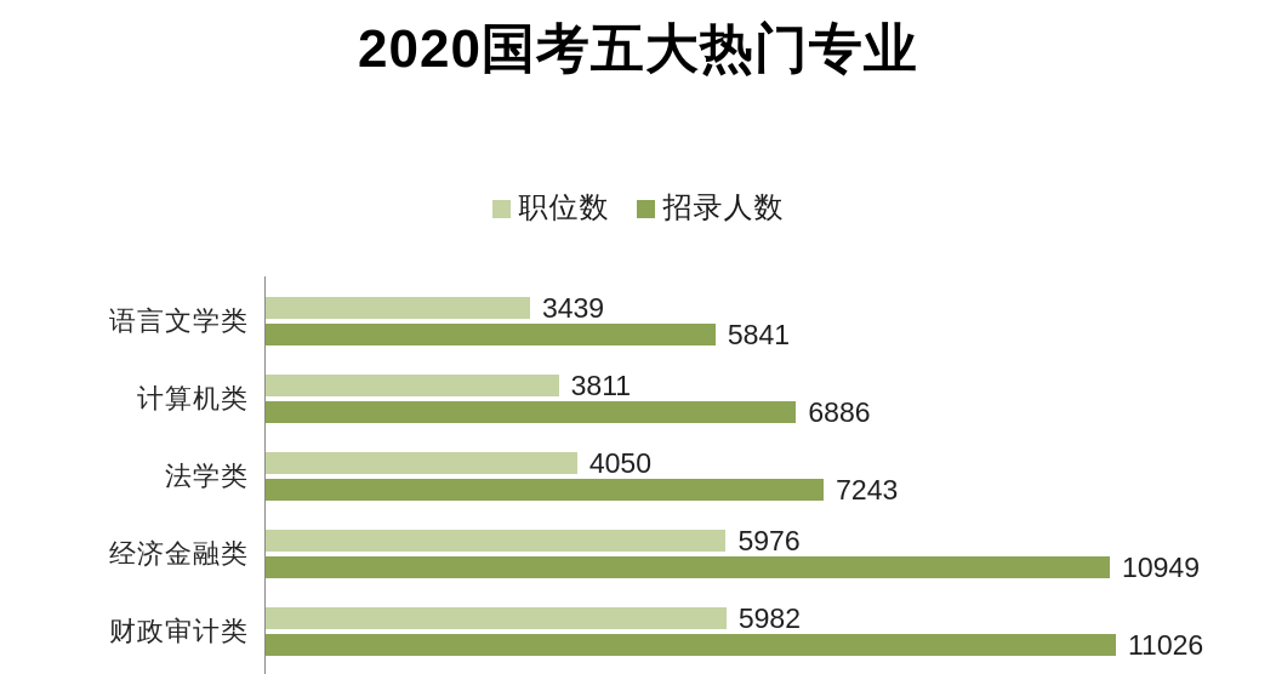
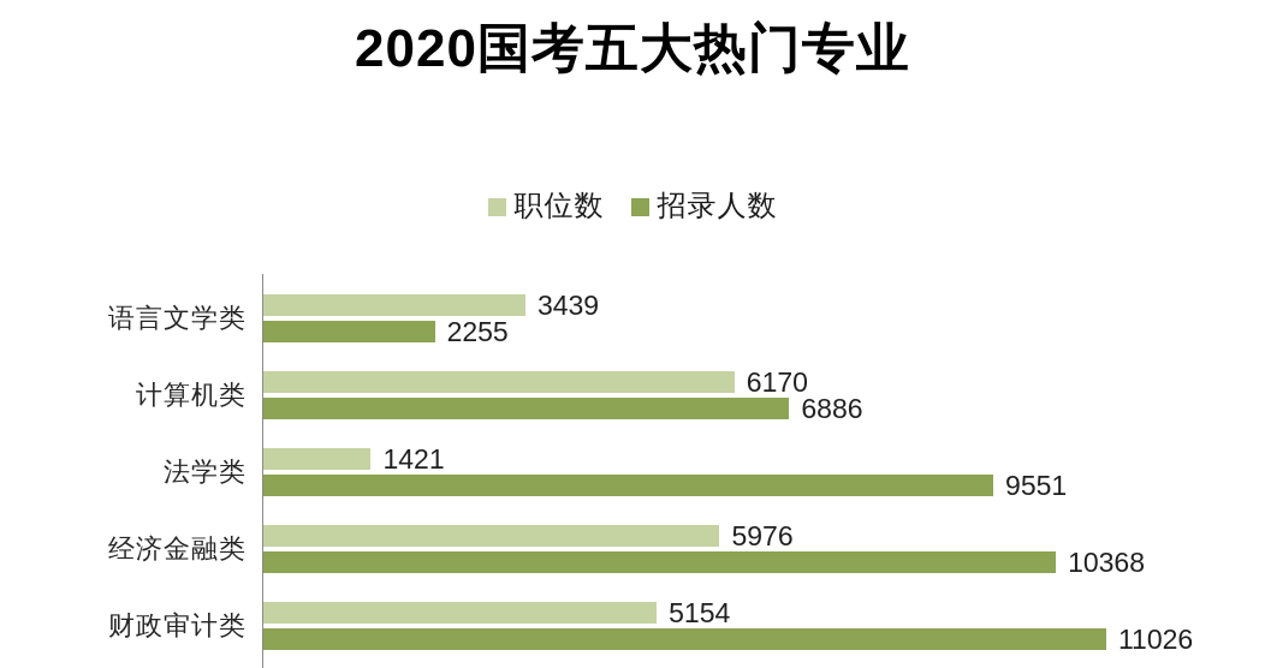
招录人数/语言文学类: 5841 -> 2255
职位数/计算机类: 3811 -> 6170
职位数/法学类: 4050 -> 1421
招录人数/法学类: 7243 -> 9551
招录人数/经济金融类: 10949 -> 10368
职位数/财政审计类: 5982 -> 5154
